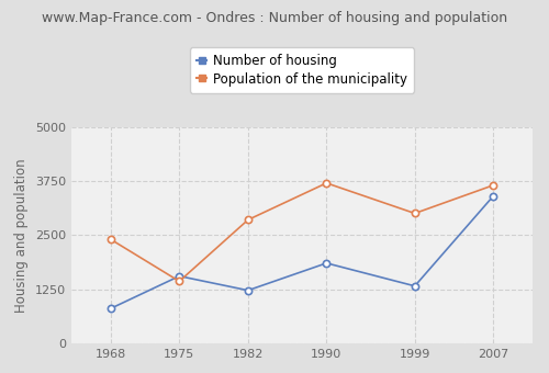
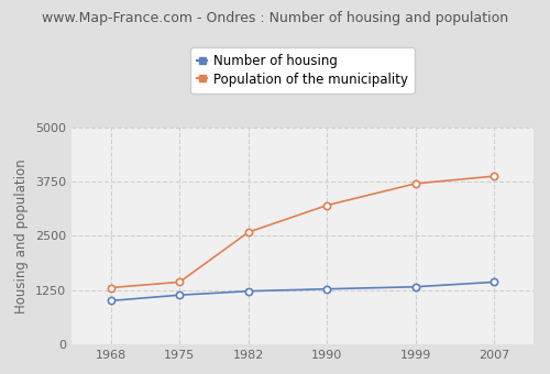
Number of housing/1968: 800 -> 1000
Population of the municipality/1968: 2400 -> 1300
Number of housing/1975: 1550 -> 1130
Population of the municipality/1982: 2850 -> 2580
Number of housing/1990: 1850 -> 1270
Population of the municipality/1990: 3700 -> 3200
Population of the municipality/1999: 3000 -> 3700
Number of housing/2007: 3400 -> 1430
Population of the municipality/2007: 3650 -> 3870
